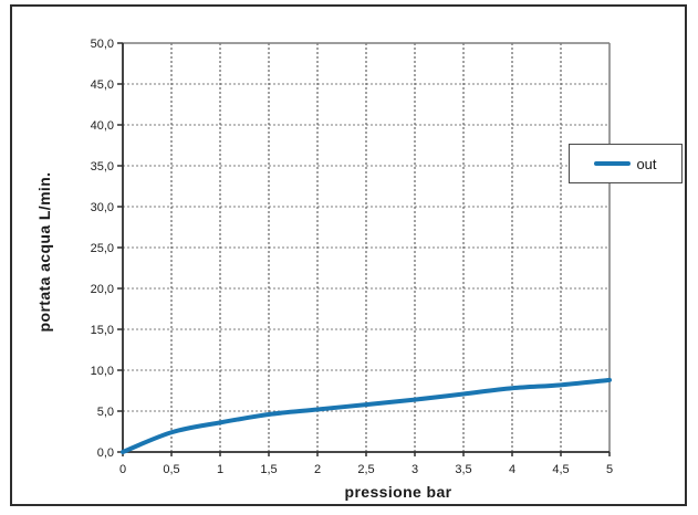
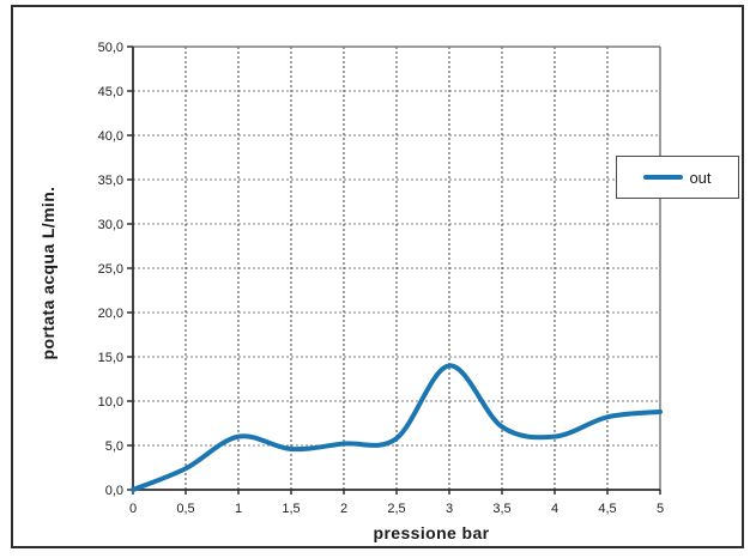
1: 4 -> 6
3: 6 -> 14
4: 8 -> 6
